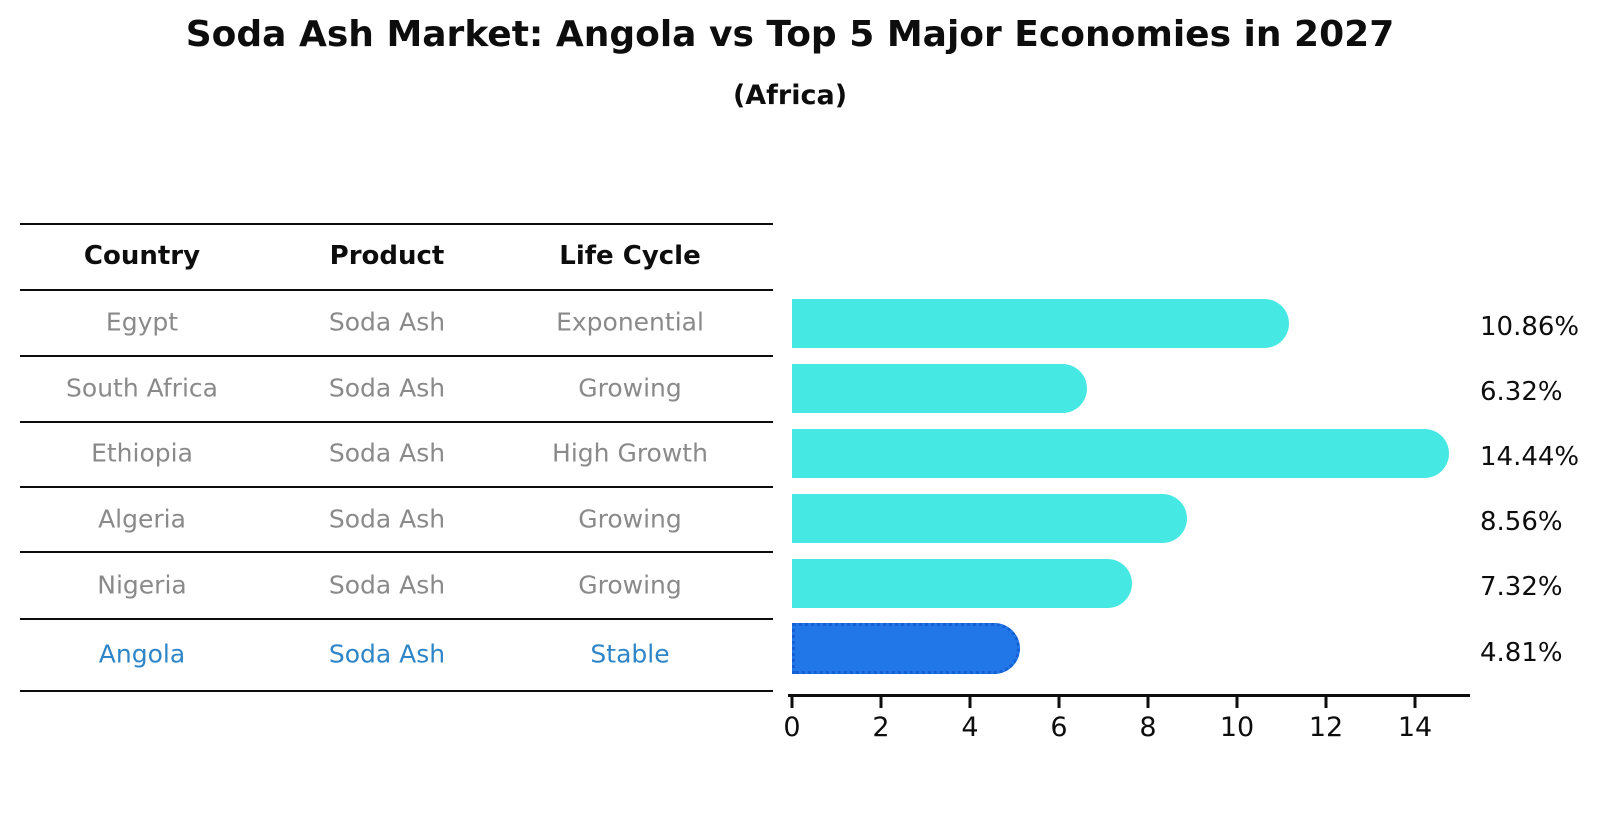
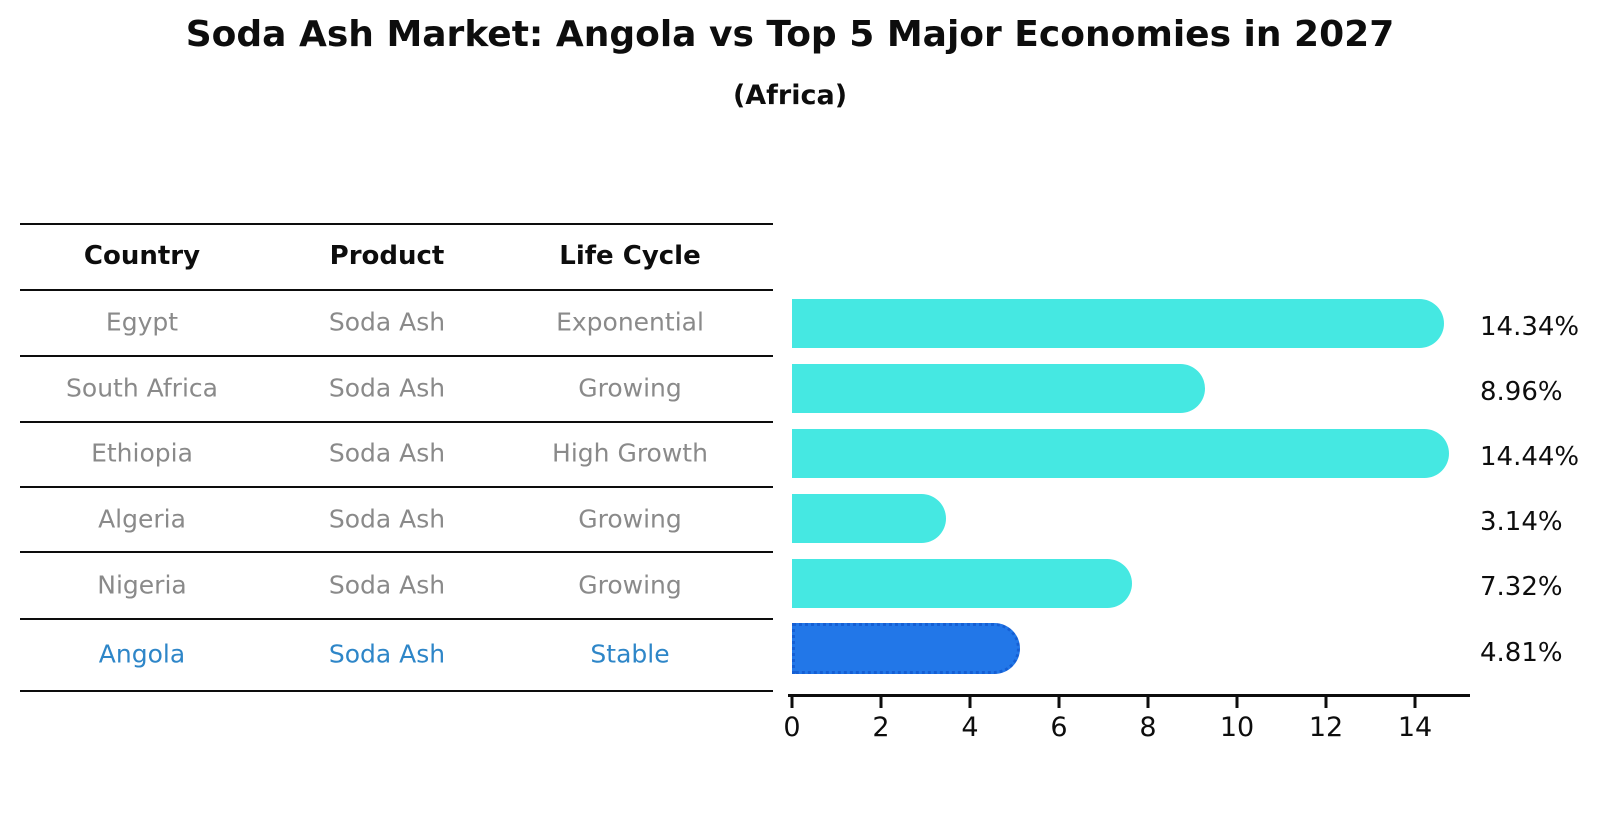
Egypt: 10.86% -> 14.34%
South Africa: 6.32% -> 8.96%
Algeria: 8.56% -> 3.14%
